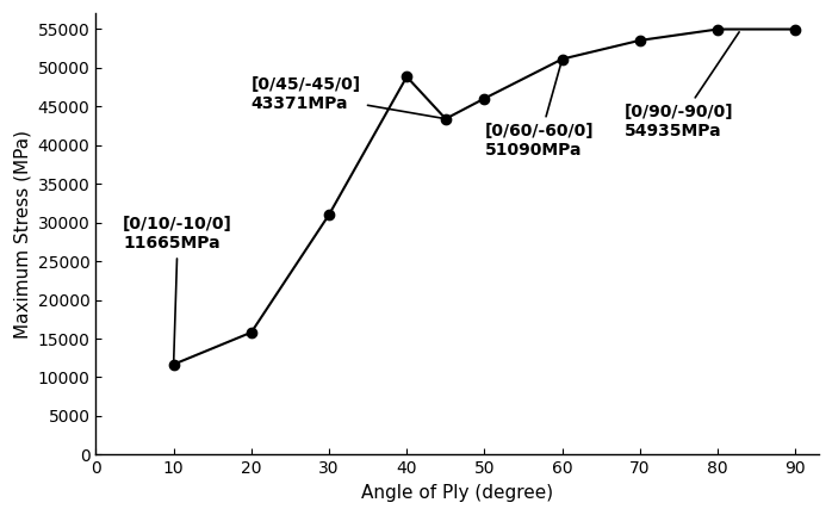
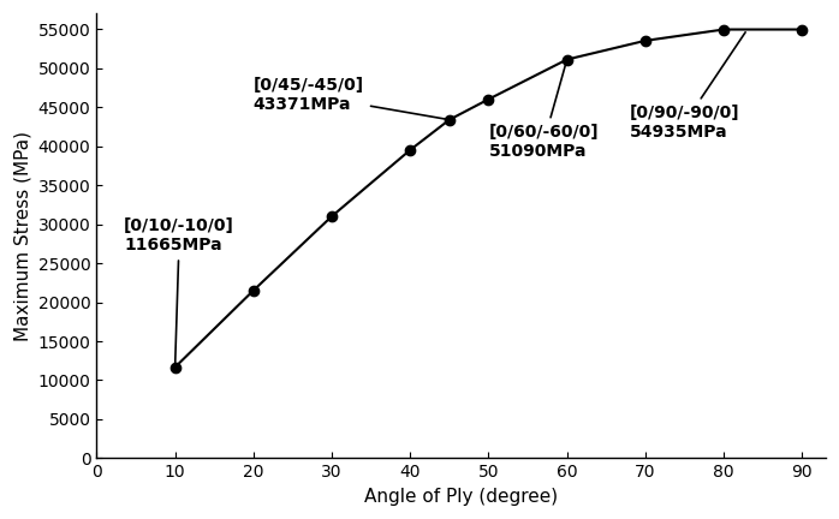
20: 15800 -> 21500
40: 48800 -> 39500
